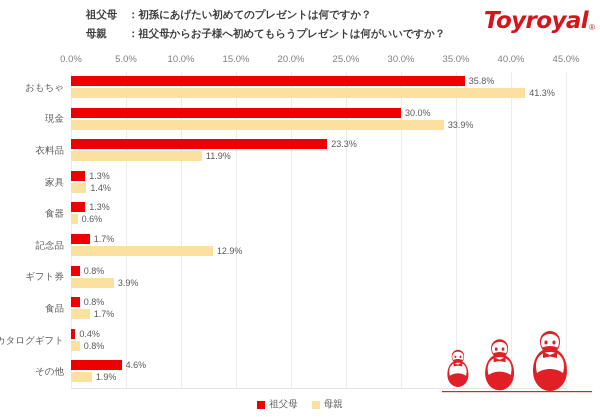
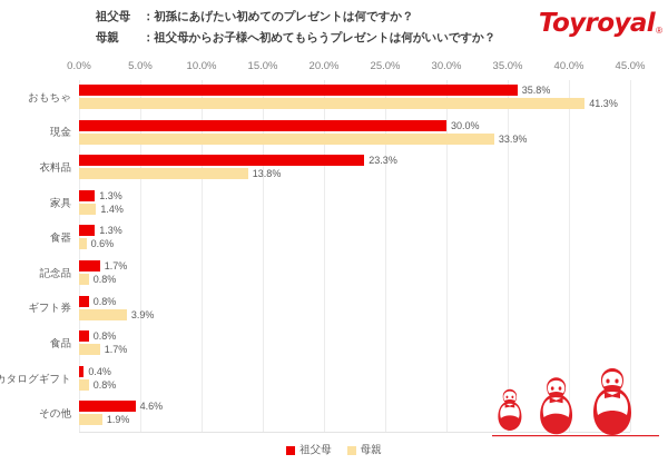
母親/衣料品: 11.9% -> 13.8%
母親/記念品: 12.9% -> 0.8%
